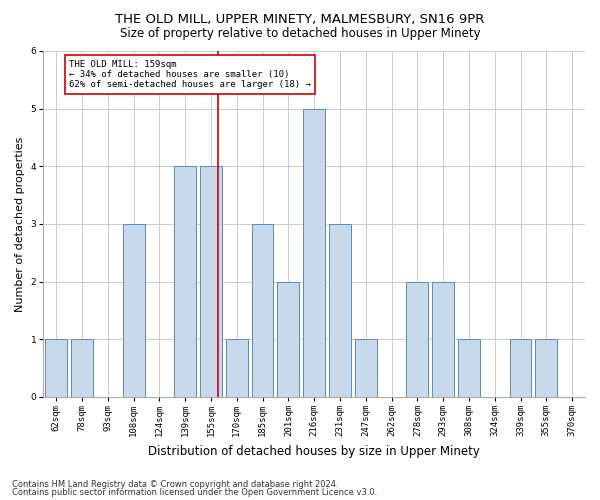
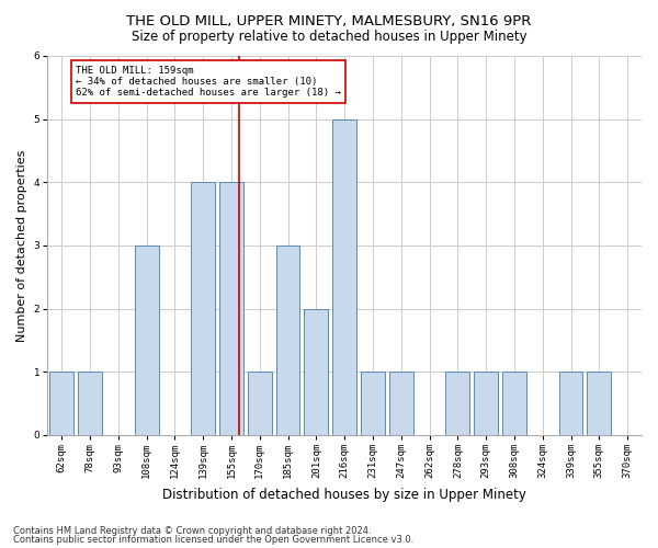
231sqm: 3 -> 1
278sqm: 2 -> 1
293sqm: 2 -> 1
